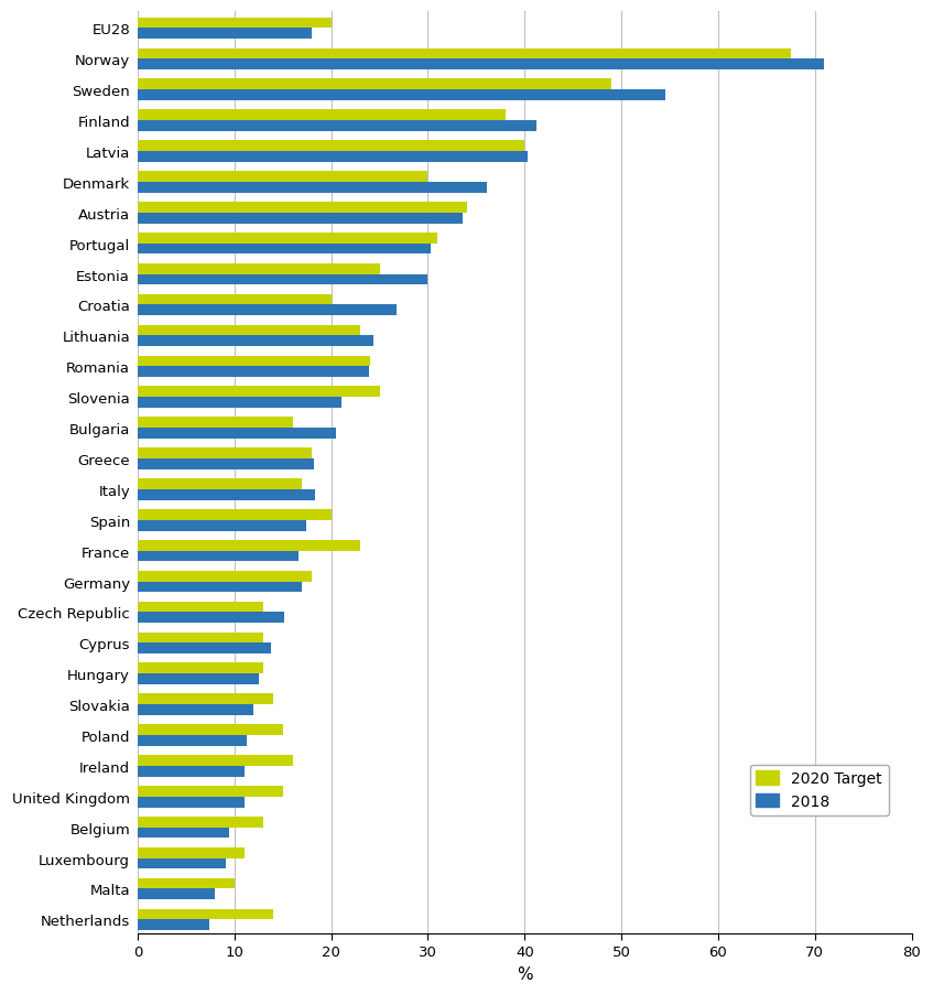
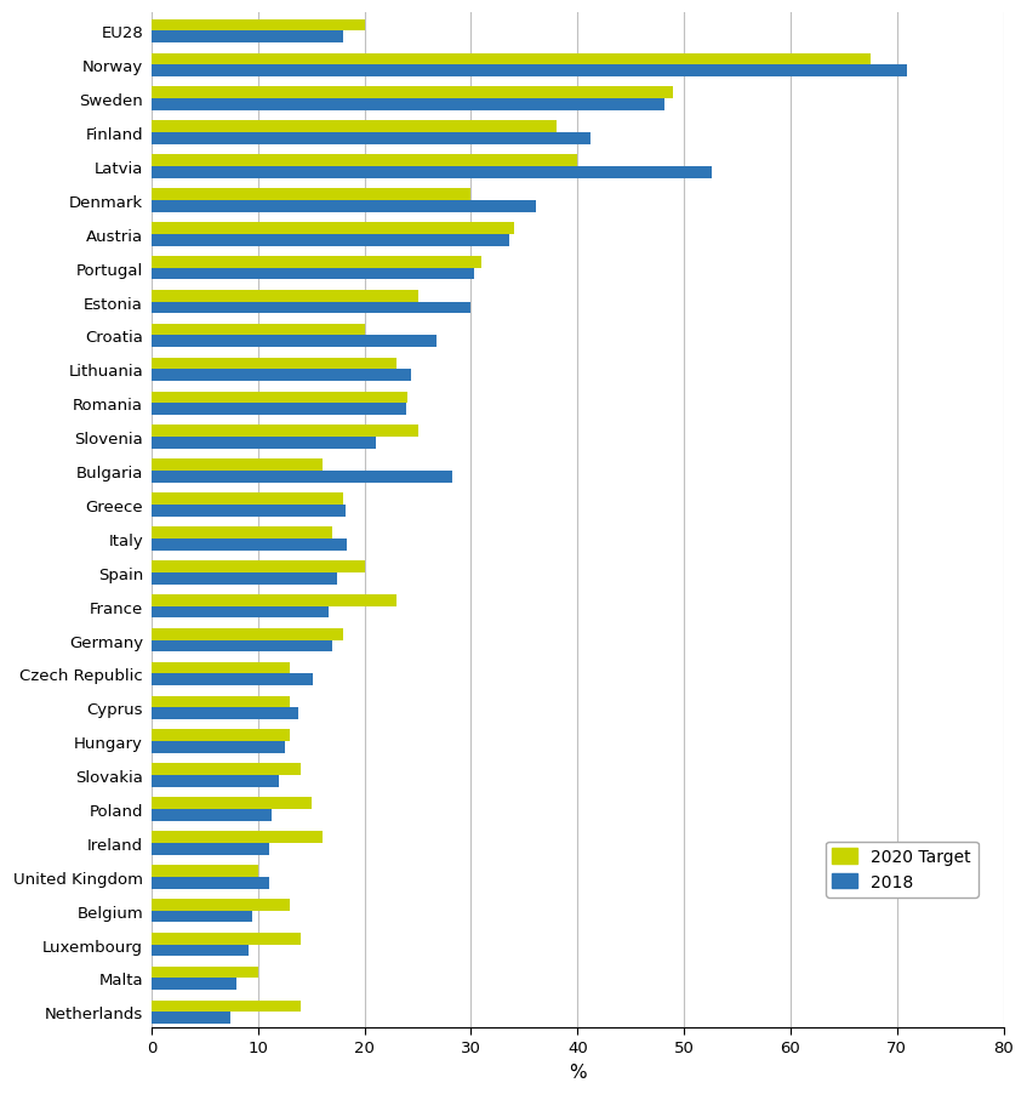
2018/Sweden: 54.6 -> 48.2
2018/Latvia: 40.3 -> 52.6
2018/Bulgaria: 20.5 -> 28.2
2020 Target/United Kingdom: 15.0 -> 10.0
2020 Target/Luxembourg: 11.0 -> 14.0
